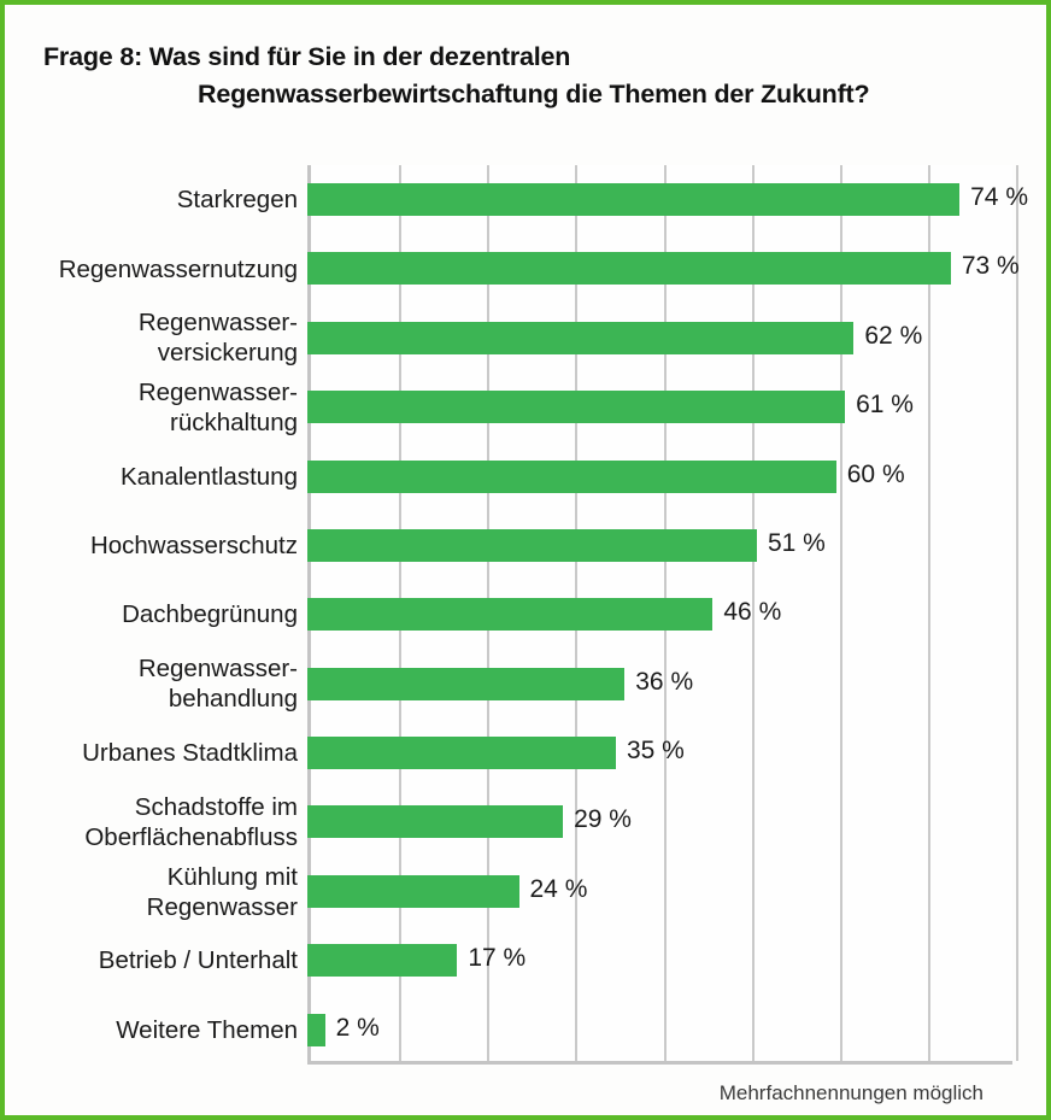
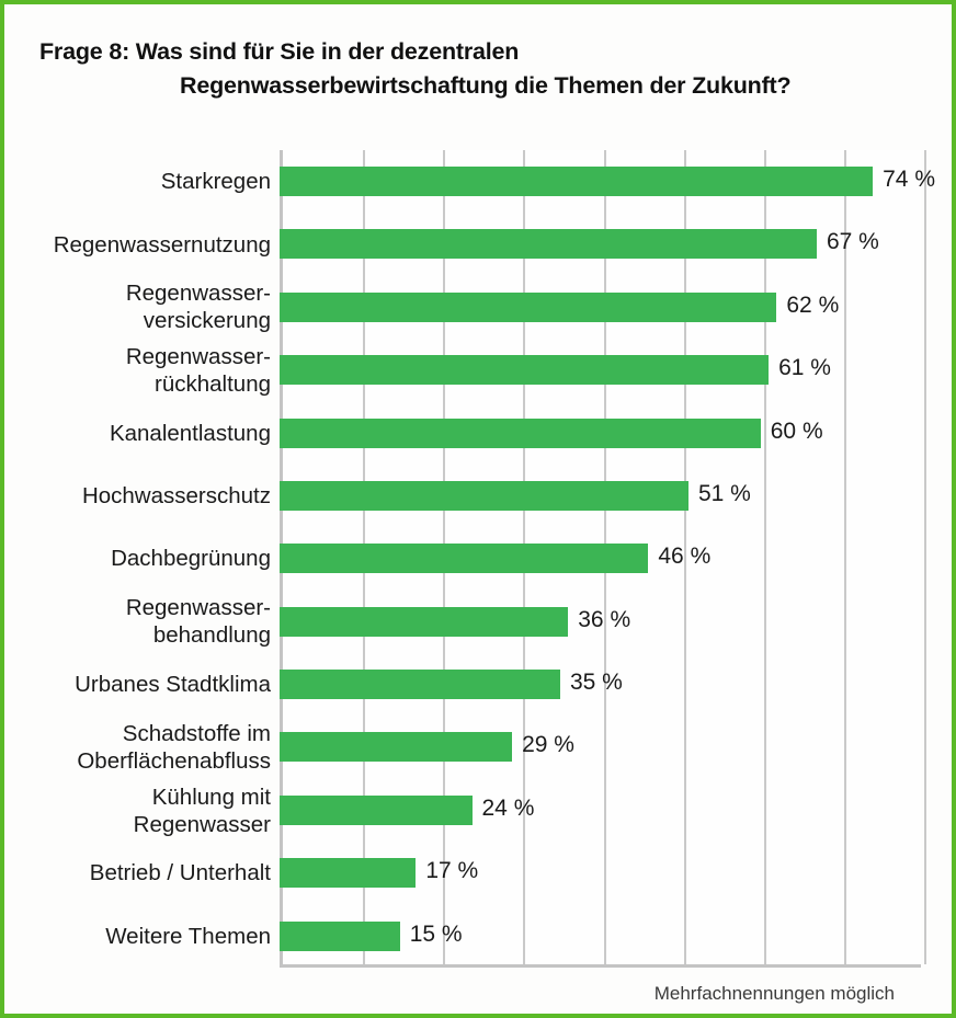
Regenwassernutzung: 73 -> 67
Weitere Themen: 2 -> 15
